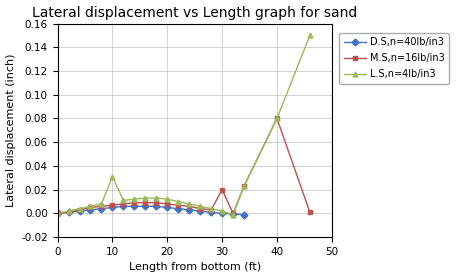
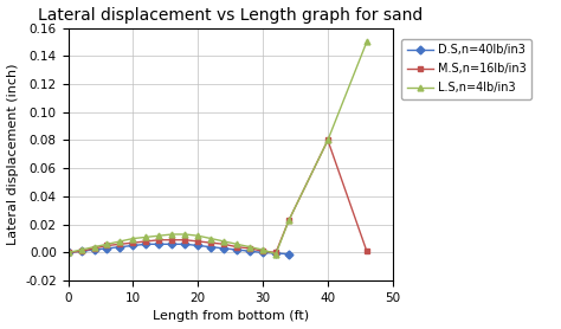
L.S,n=4lb/in3/10: 0.031 -> 0.010
M.S,n=16lb/in3/30: 0.020 -> 0.001
